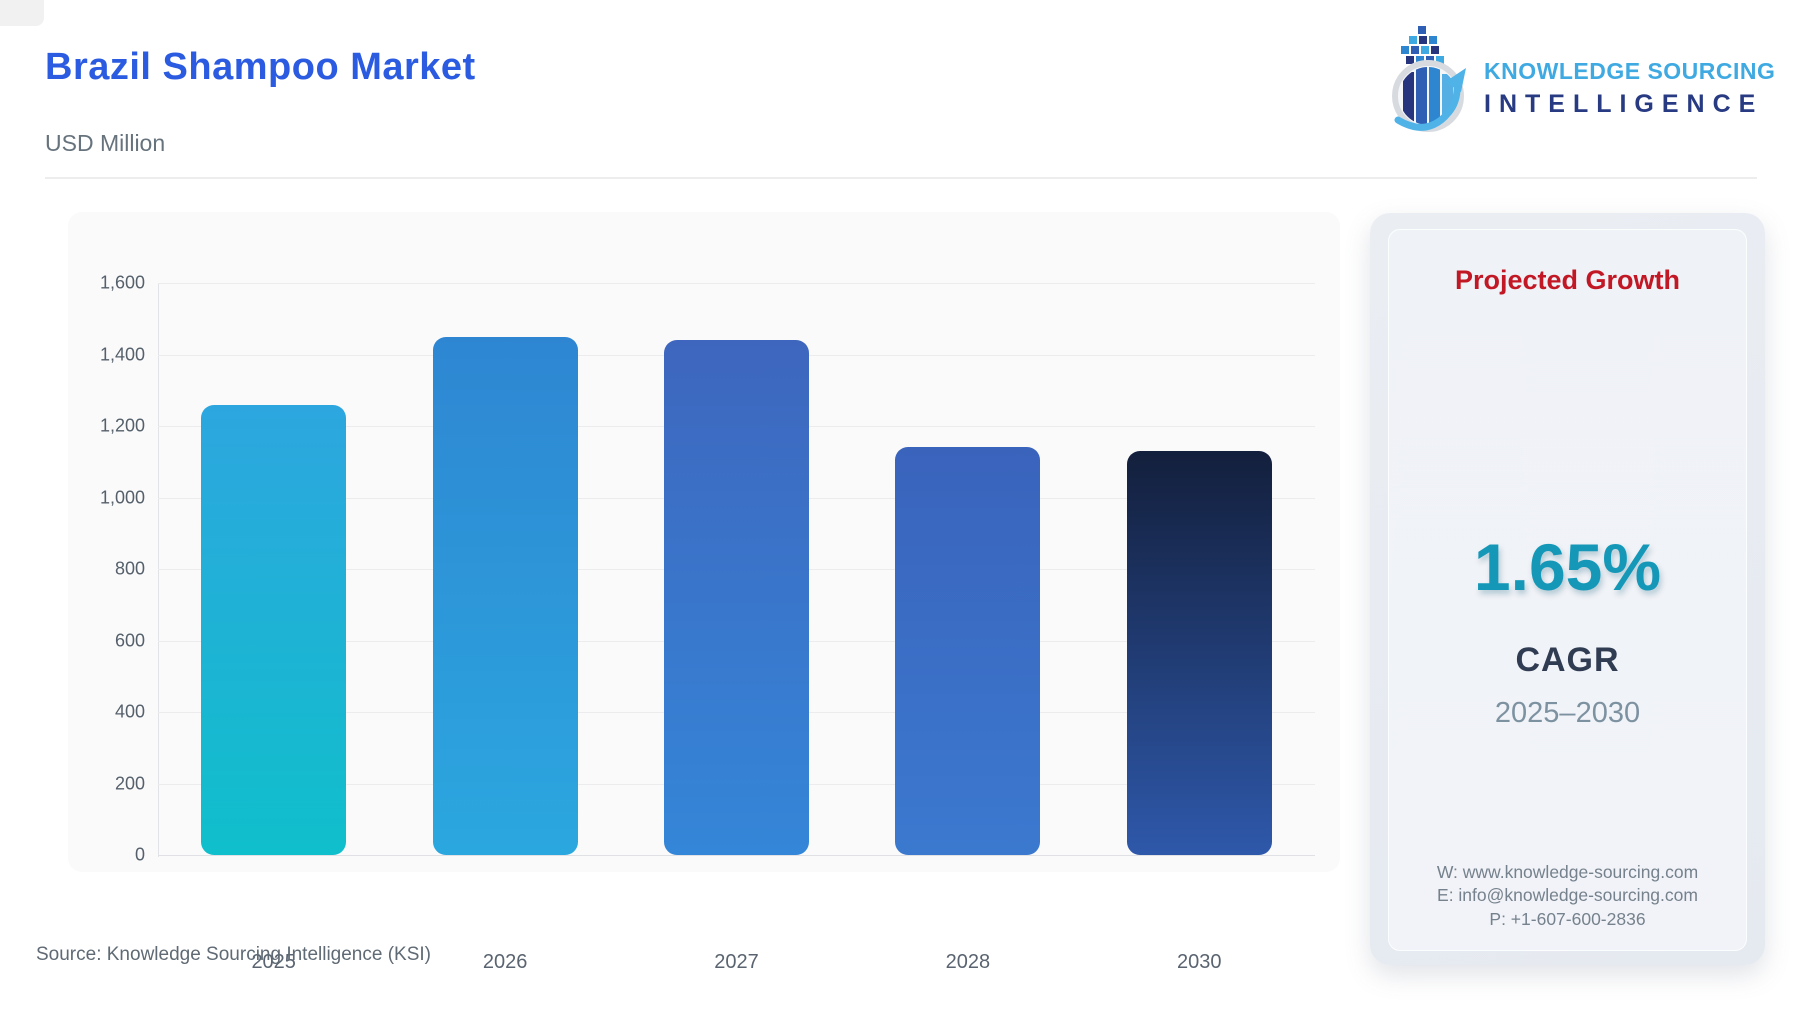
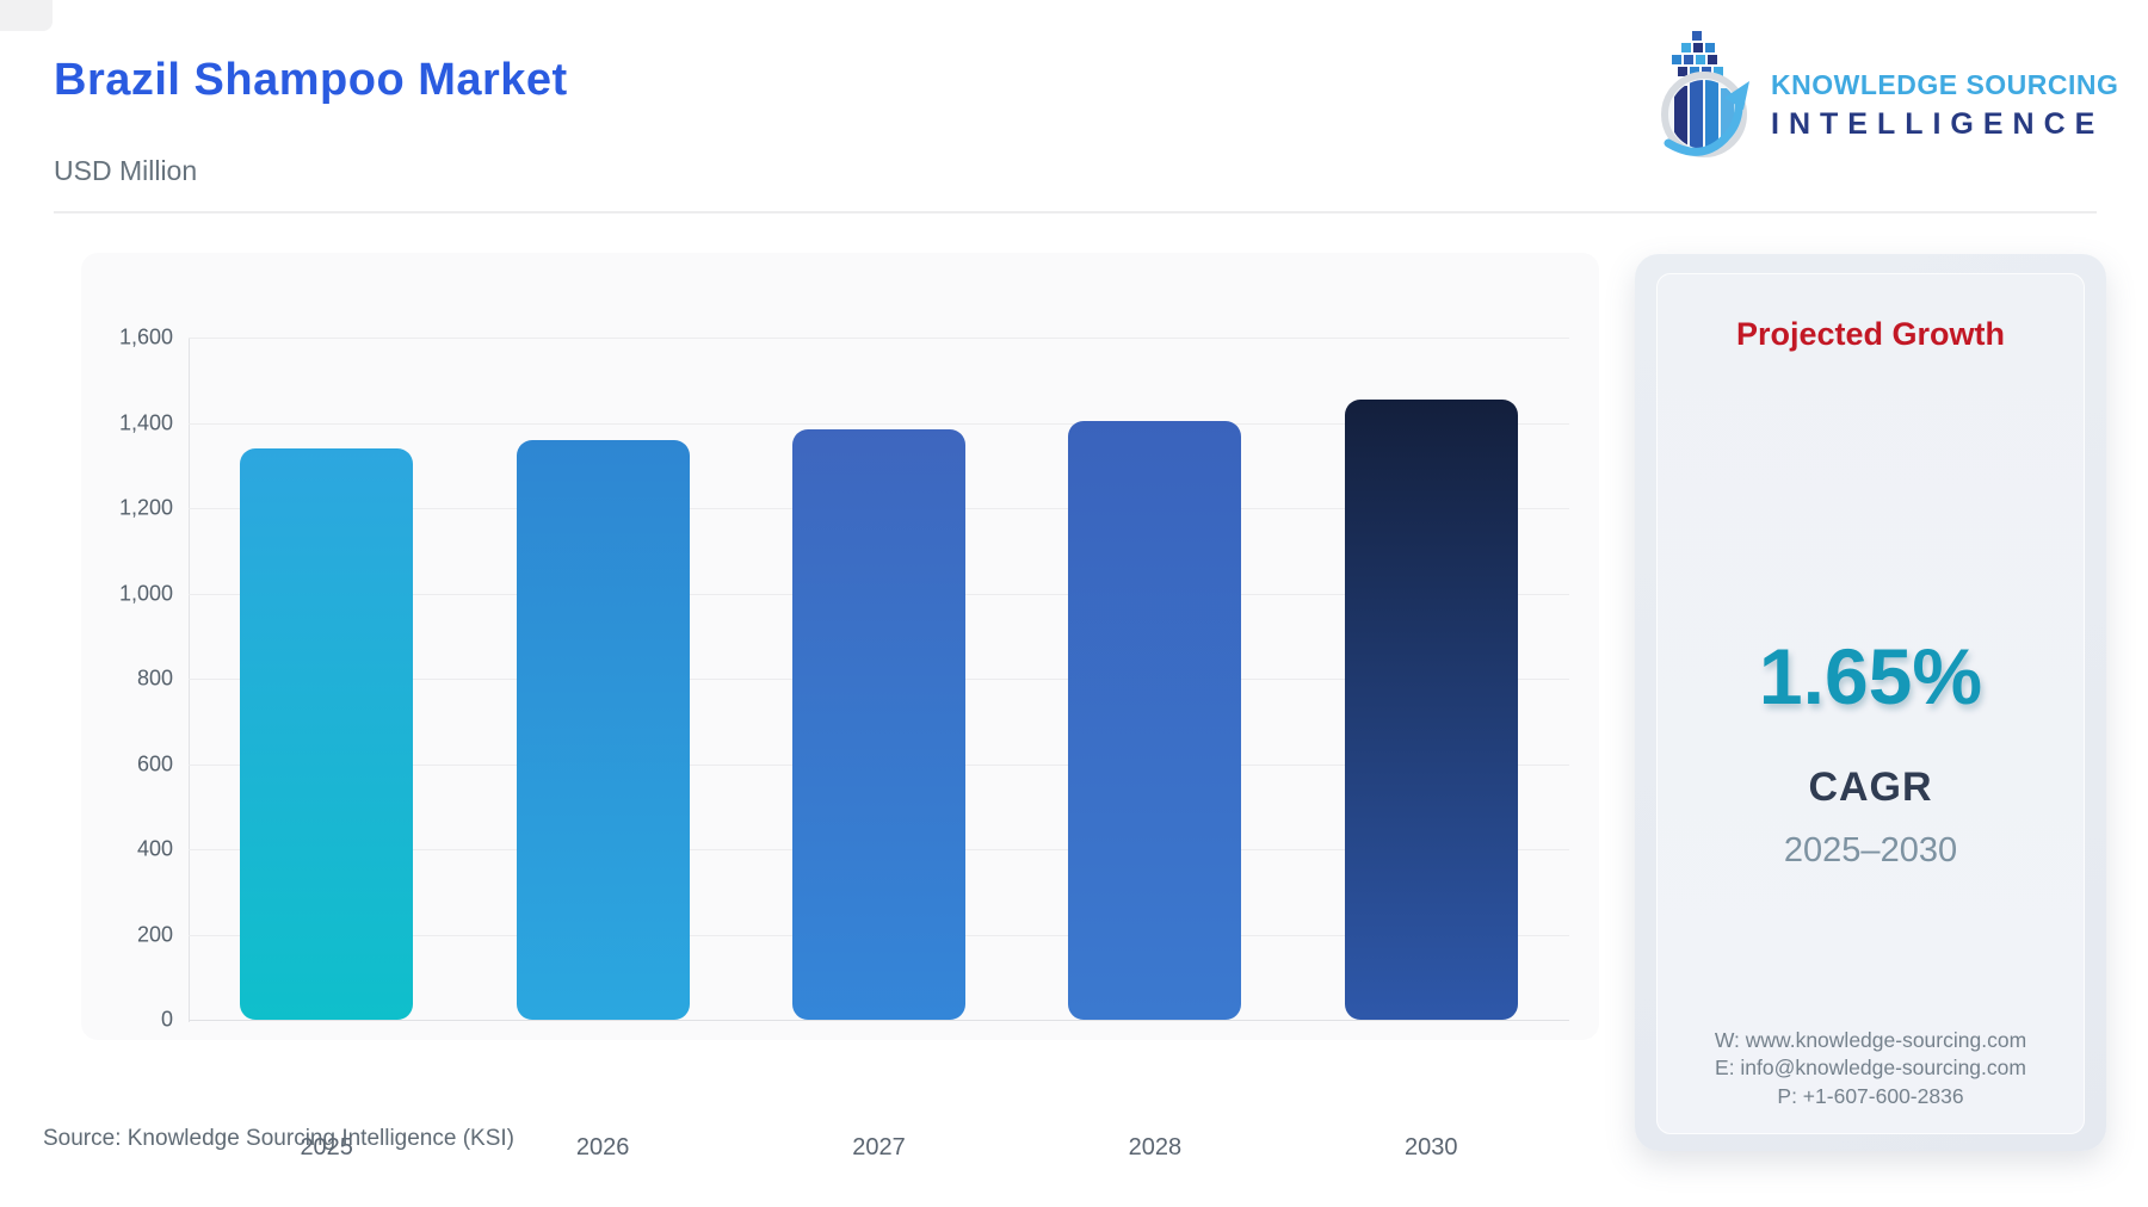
2025: 1260 -> 1340
2026: 1450 -> 1360
2027: 1440 -> 1380
2028: 1140 -> 1400
2030: 1130 -> 1460
